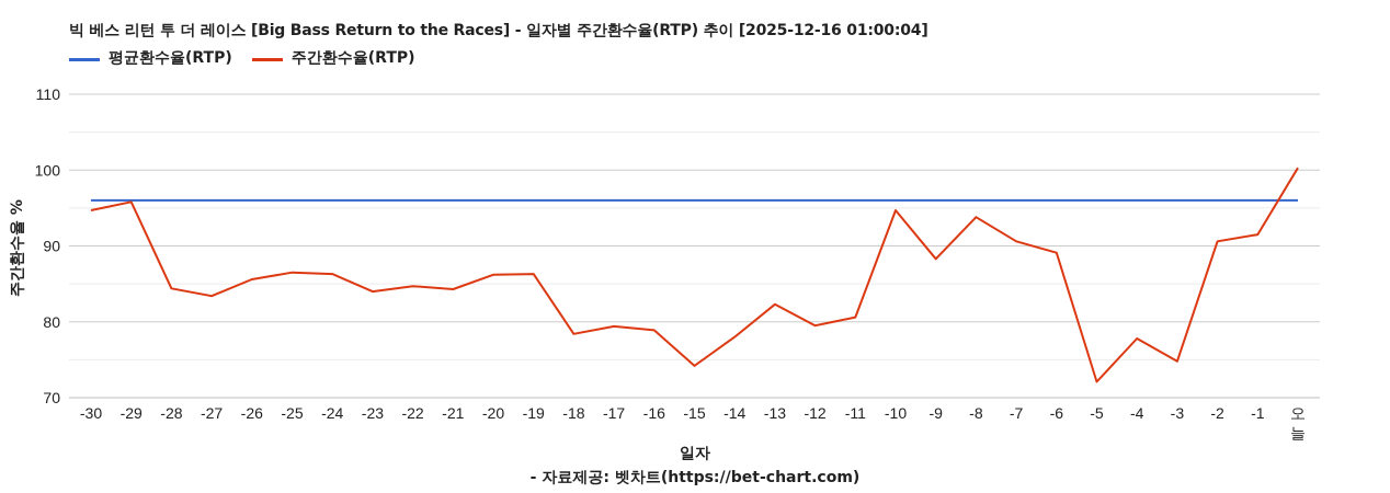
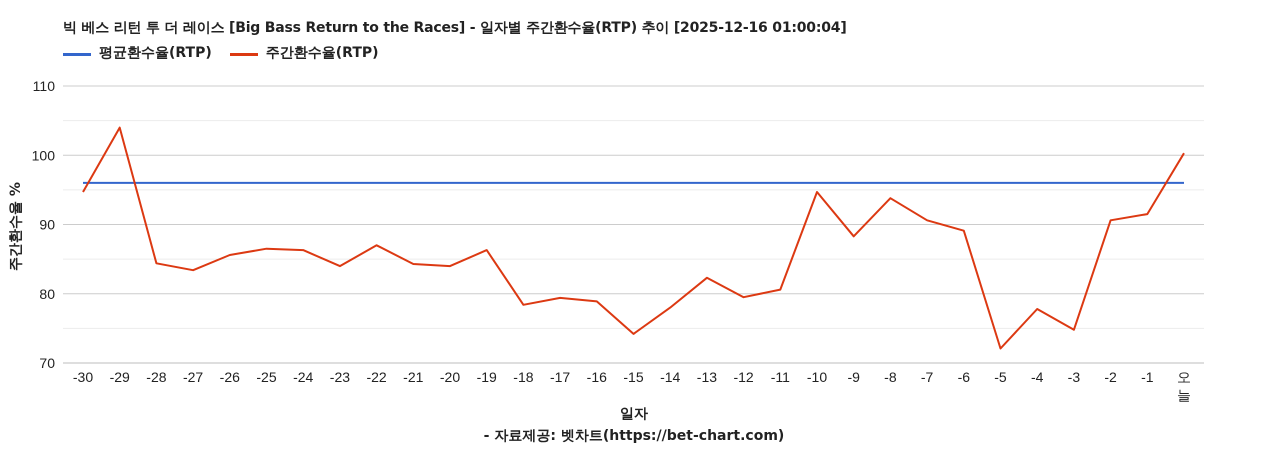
주간환수율(RTP)/-29: 96 -> 104
주간환수율(RTP)/-22: 85 -> 87
주간환수율(RTP)/-20: 86 -> 84
